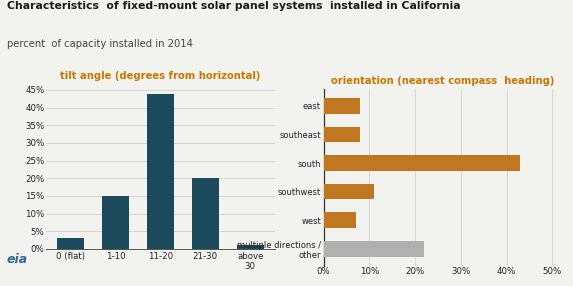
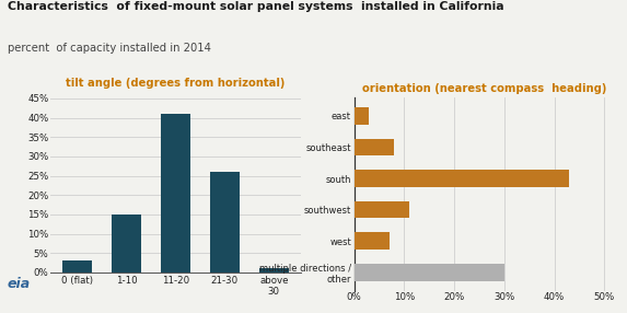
tilt angle (degrees from horizontal)/11-20: 44% -> 41%
tilt angle (degrees from horizontal)/21-30: 20% -> 26%
orientation (nearest compass heading)/east: 8% -> 3%
orientation (nearest compass heading)/multiple directions / other: 22% -> 30%
